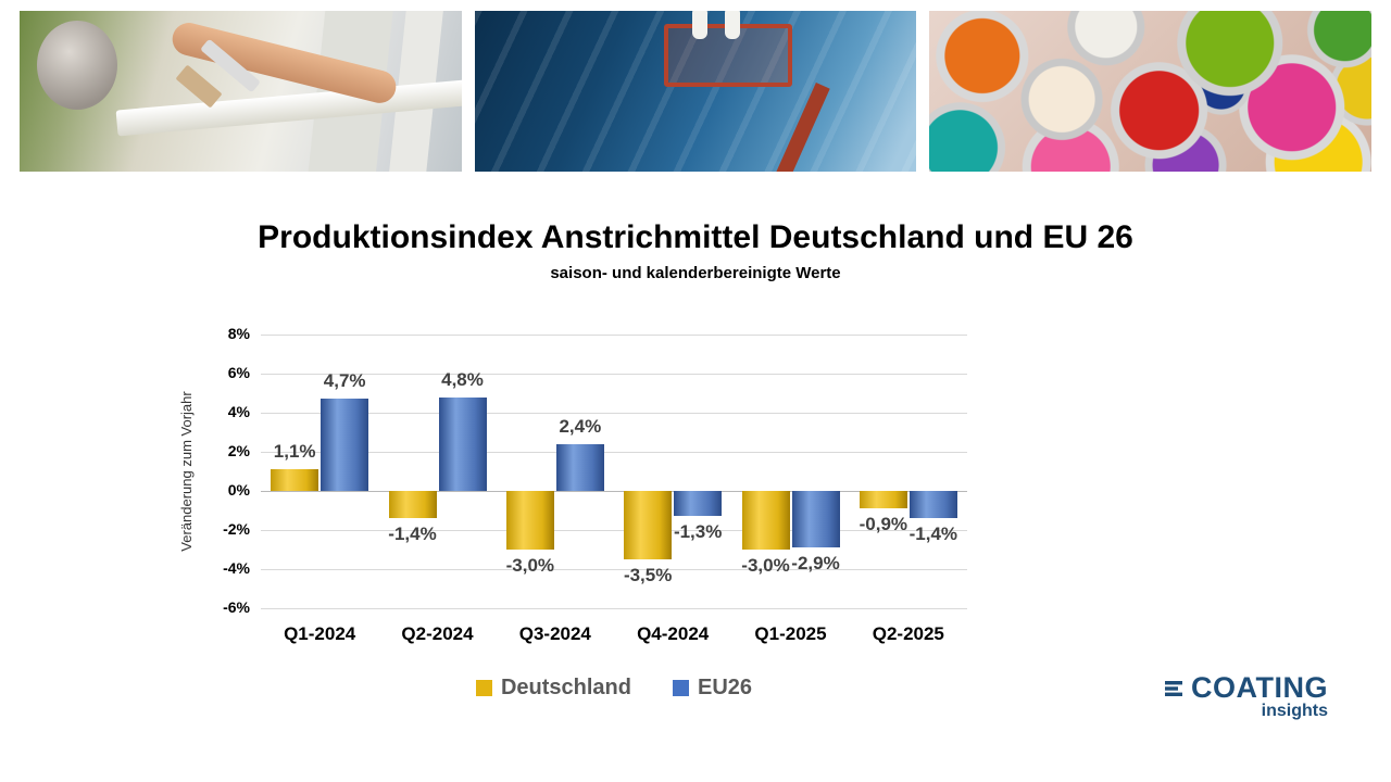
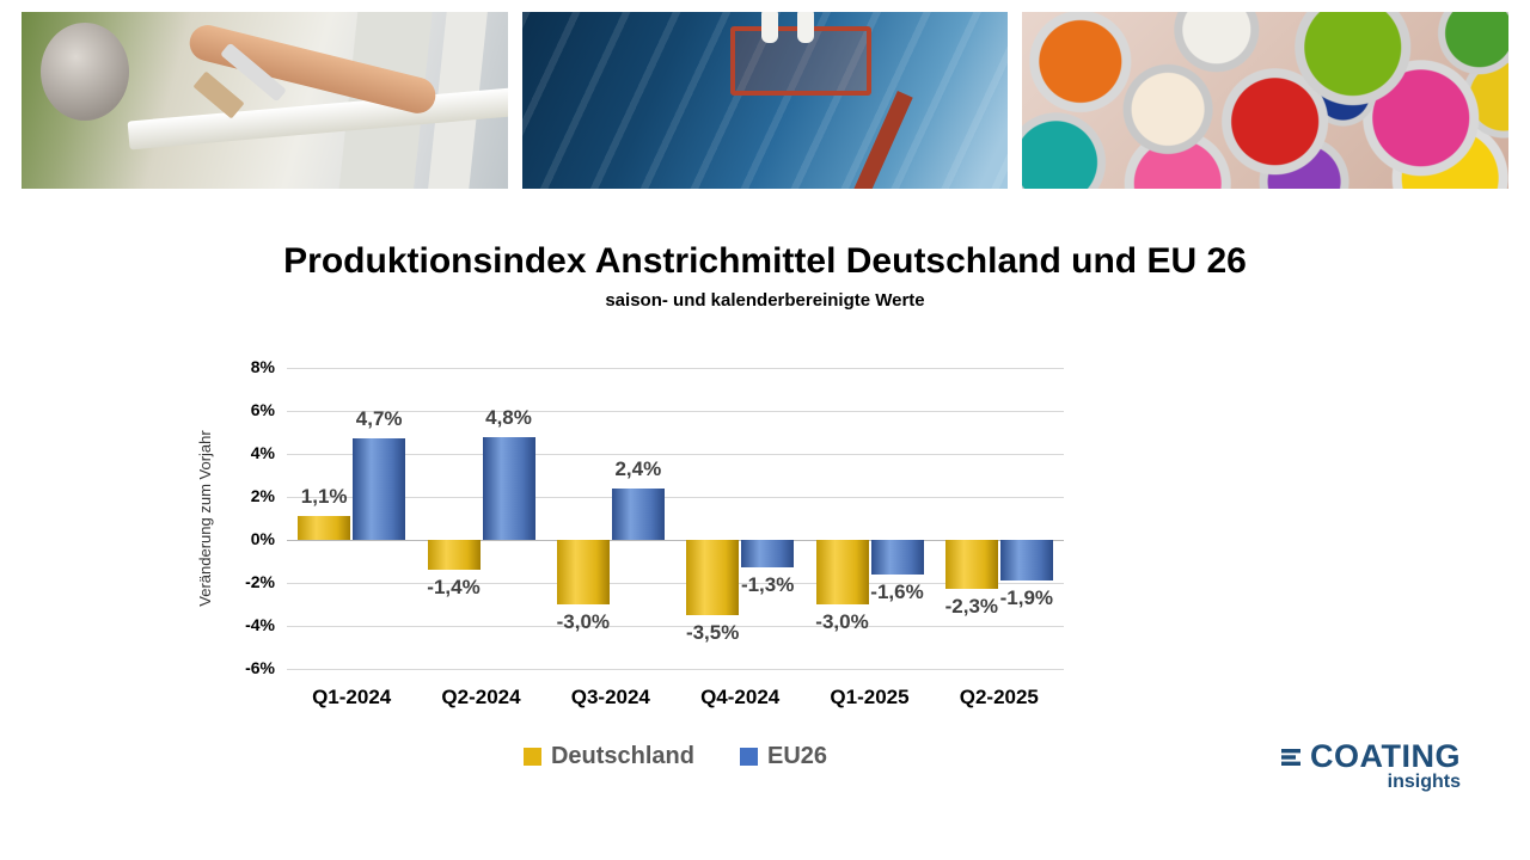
EU26/Q1-2025: -2,9% -> -1,6%
Deutschland/Q2-2025: -0,9% -> -2,3%
EU26/Q2-2025: -1,4% -> -1,9%
